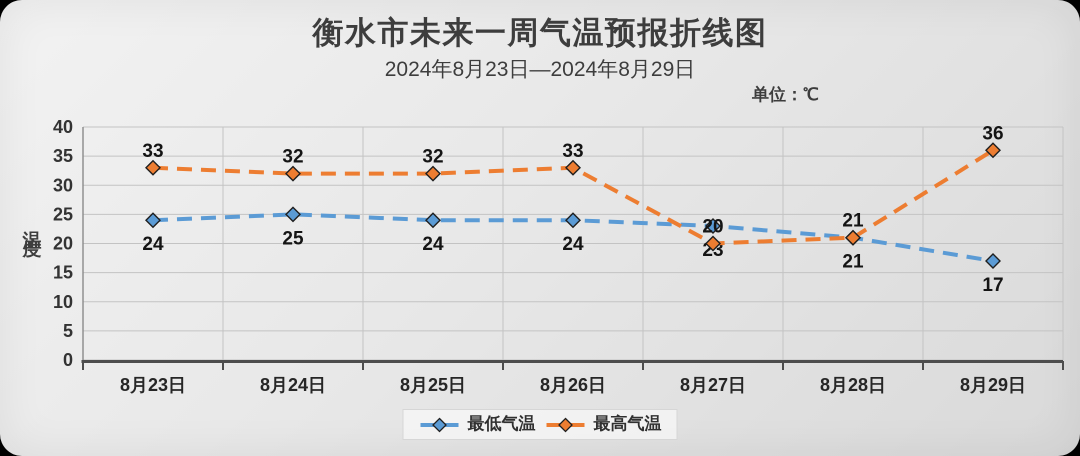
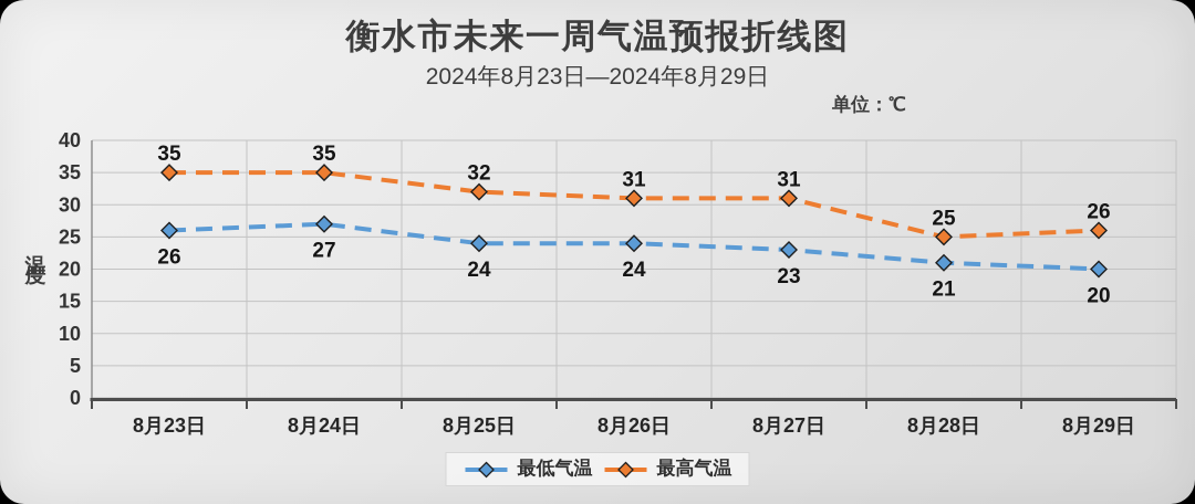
最低气温/8月23日: 24 -> 26
最高气温/8月23日: 33 -> 35
最低气温/8月24日: 25 -> 27
最高气温/8月24日: 32 -> 35
最高气温/8月26日: 33 -> 31
最高气温/8月27日: 20 -> 31
最高气温/8月28日: 21 -> 25
最低气温/8月29日: 17 -> 20
最高气温/8月29日: 36 -> 26
